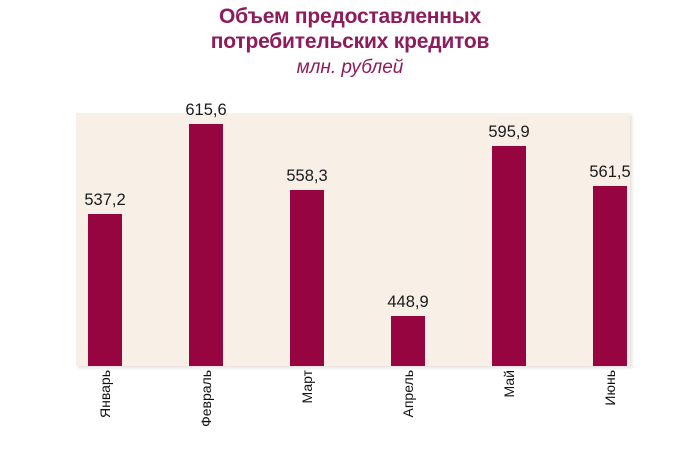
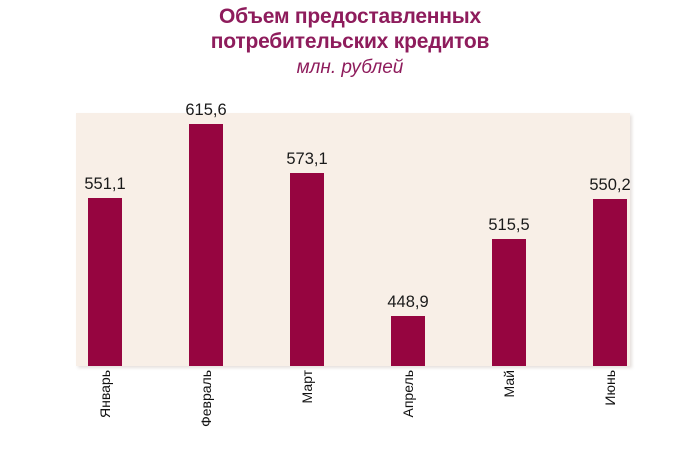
Январь: 537,2 -> 551,1
Март: 558,3 -> 573,1
Май: 595,9 -> 515,5
Июнь: 561,5 -> 550,2
